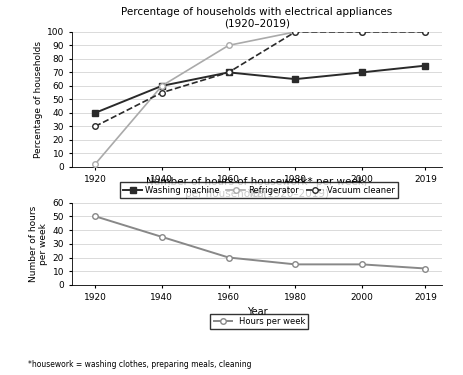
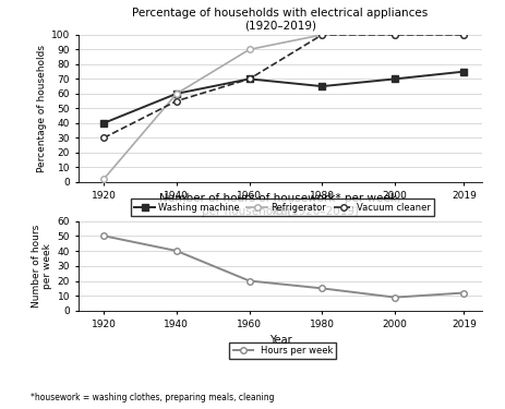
1940: 35 -> 40
2000: 15 -> 9
